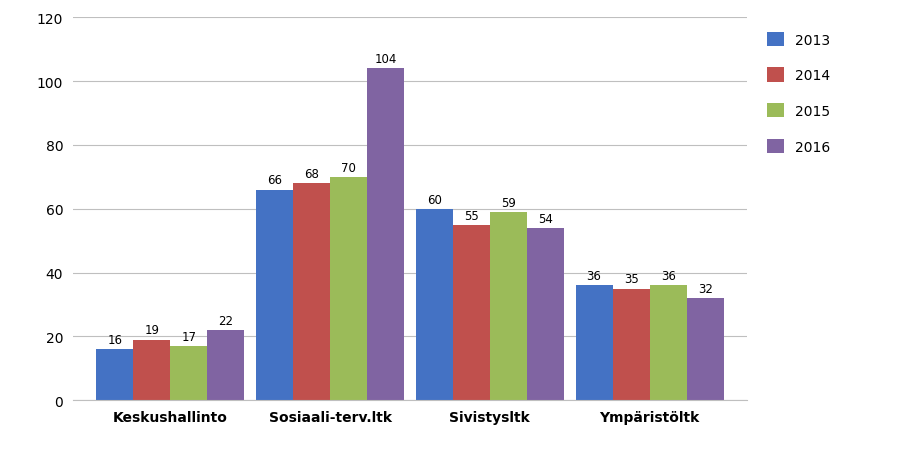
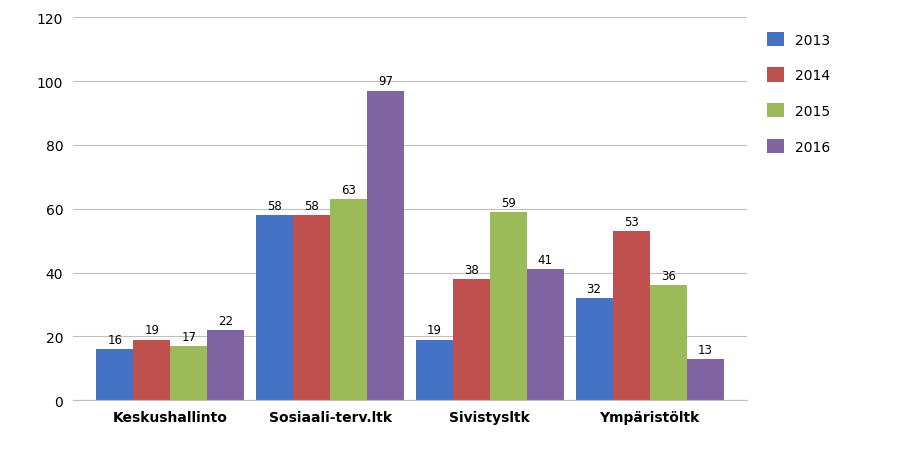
2013/Sosiaali-terv.ltk: 66 -> 58
2014/Sosiaali-terv.ltk: 68 -> 58
2015/Sosiaali-terv.ltk: 70 -> 63
2016/Sosiaali-terv.ltk: 104 -> 97
2013/Sivistysltk: 60 -> 19
2014/Sivistysltk: 55 -> 38
2016/Sivistysltk: 54 -> 41
2013/Ympäristöltk: 36 -> 32
2014/Ympäristöltk: 35 -> 53
2016/Ympäristöltk: 32 -> 13
